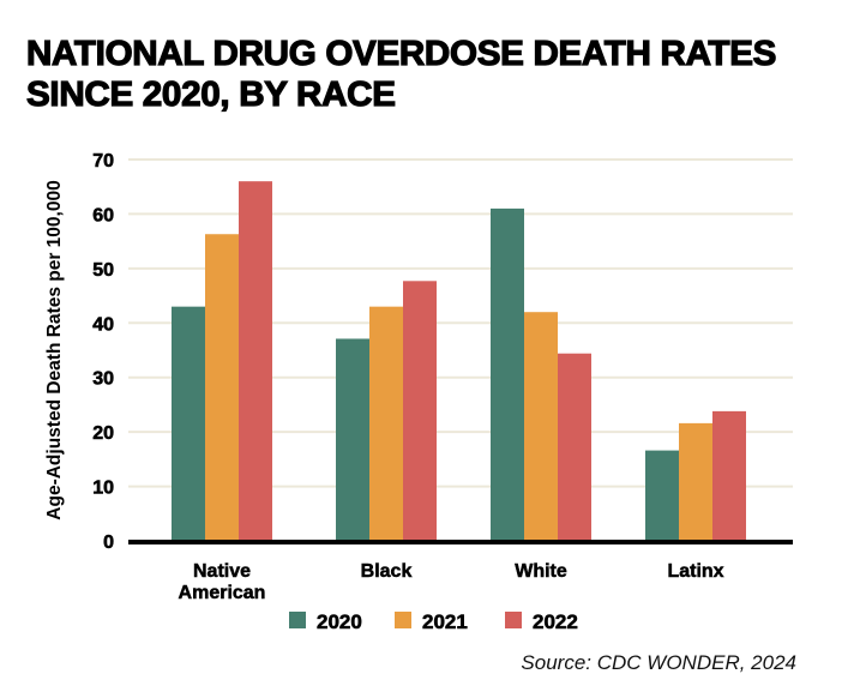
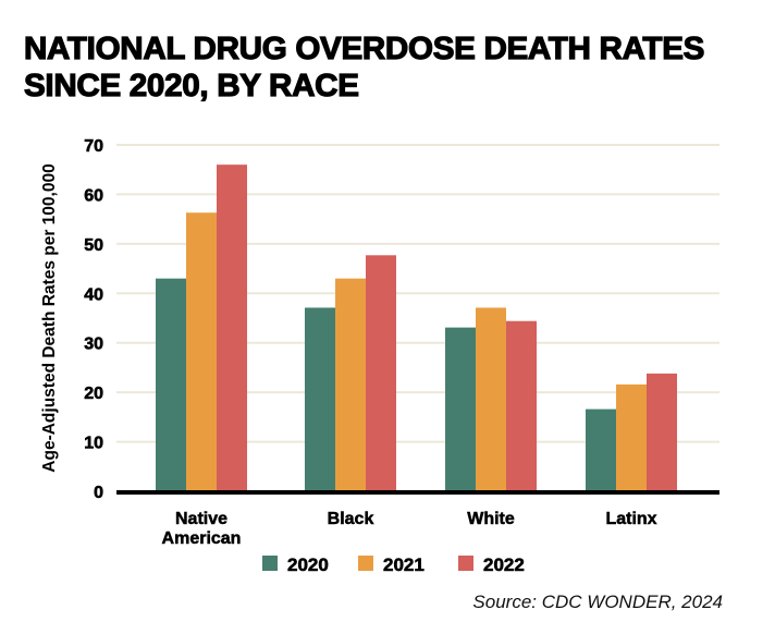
2020/White: 61 -> 33
2021/White: 42 -> 37
